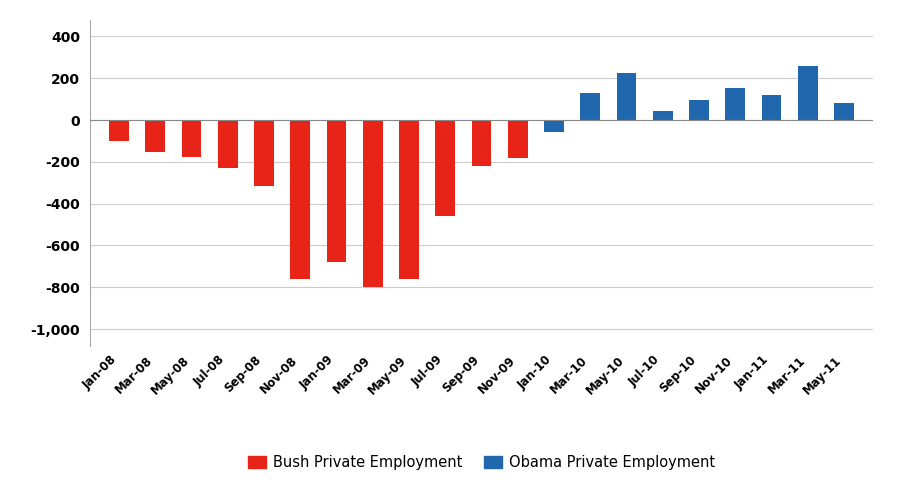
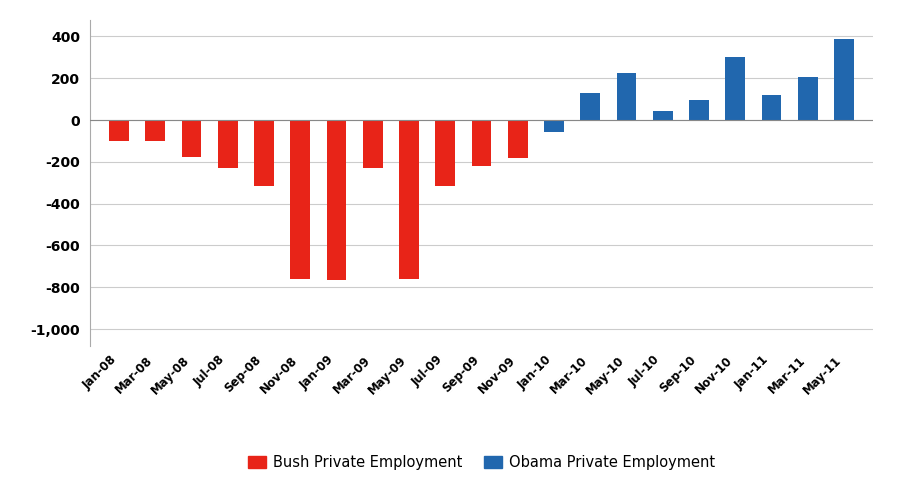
Mar-08: -155 -> -100
Jan-09: -680 -> -765
Mar-09: -800 -> -230
Jul-09: -460 -> -315
Nov-10: 155 -> 300
Mar-11: 260 -> 205
May-11: 80 -> 390
